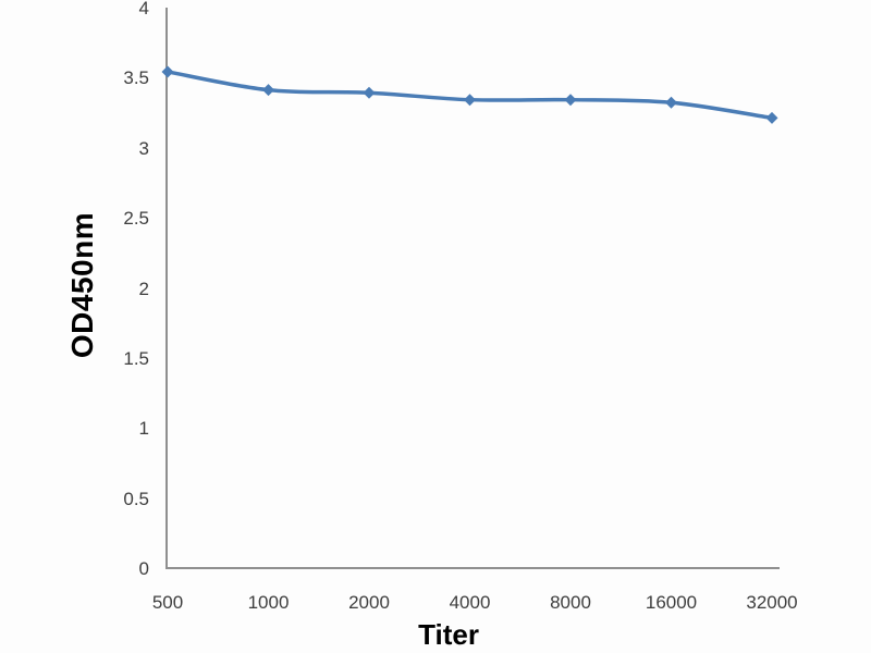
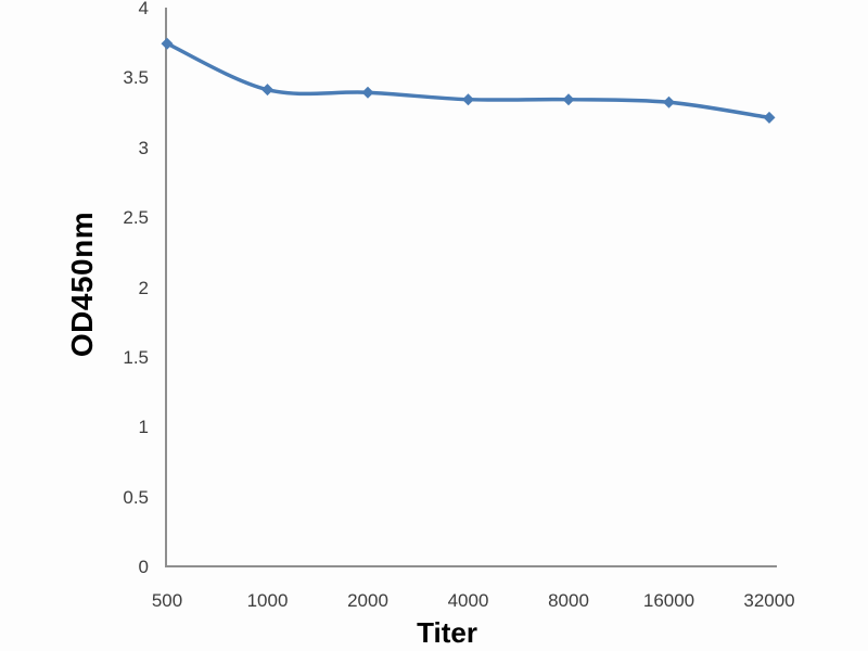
500: 3.55 -> 3.75
